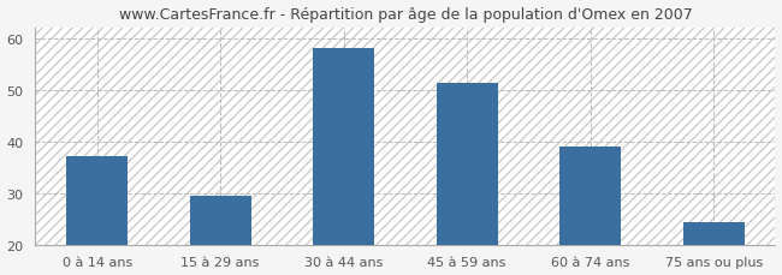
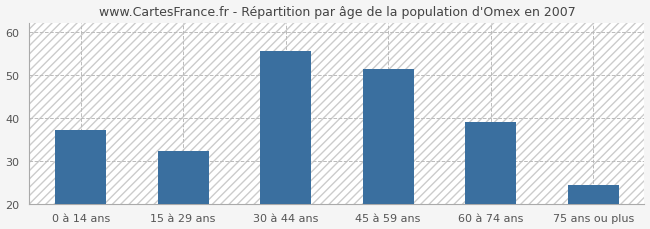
15 à 29 ans: 29.5 -> 32.3
30 à 44 ans: 58.0 -> 55.5
